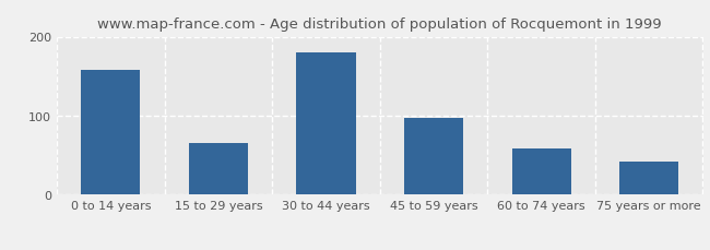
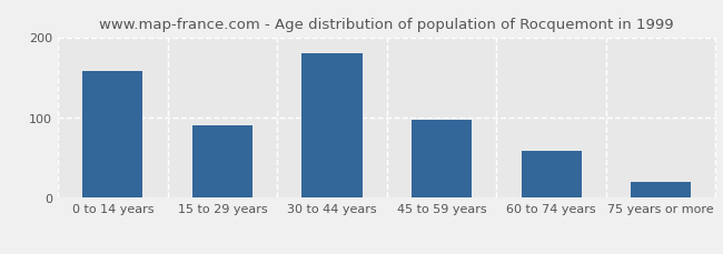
15 to 29 years: 66 -> 90
75 years or more: 42 -> 20
